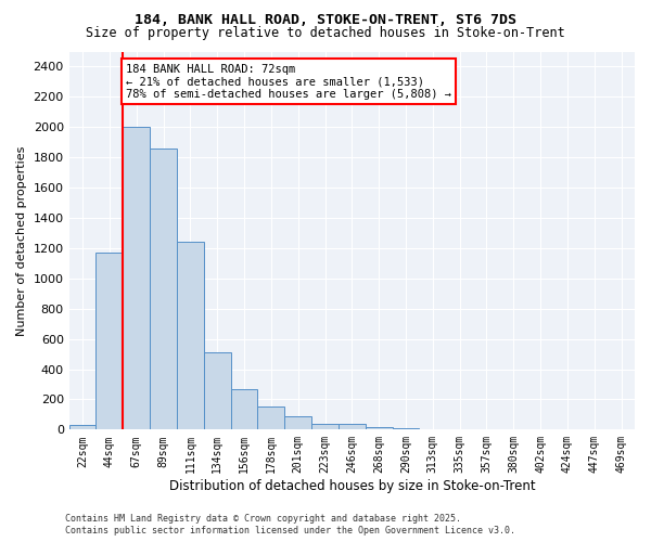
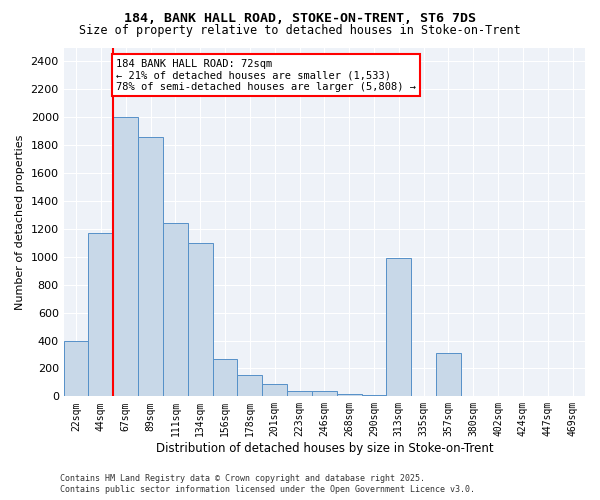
22sqm: 30 -> 400
134sqm: 510 -> 1100
313sqm: 0 -> 990
357sqm: 0 -> 310
